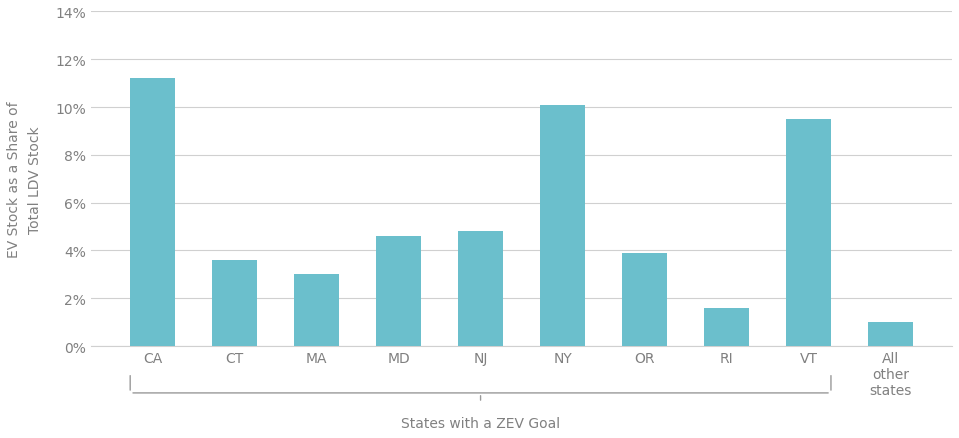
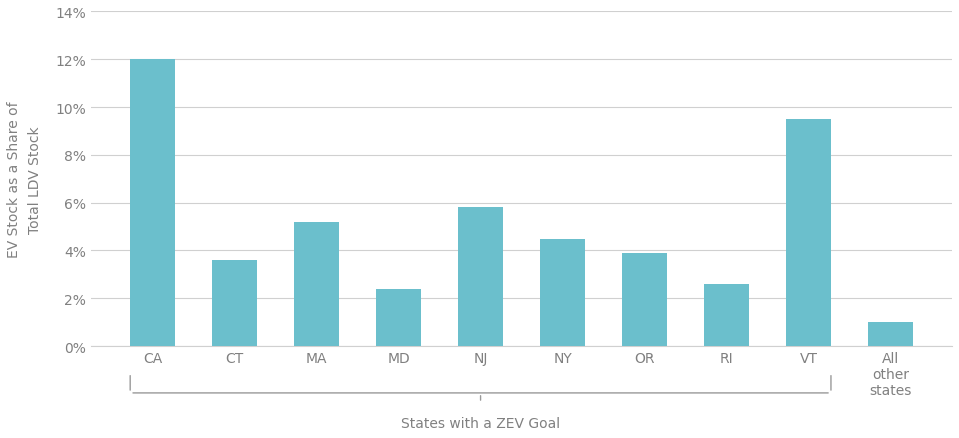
CA: 11.2% -> 12.0%
MA: 3.0% -> 5.2%
MD: 4.6% -> 2.4%
NJ: 4.8% -> 5.8%
NY: 10.1% -> 4.5%
RI: 1.6% -> 2.6%
